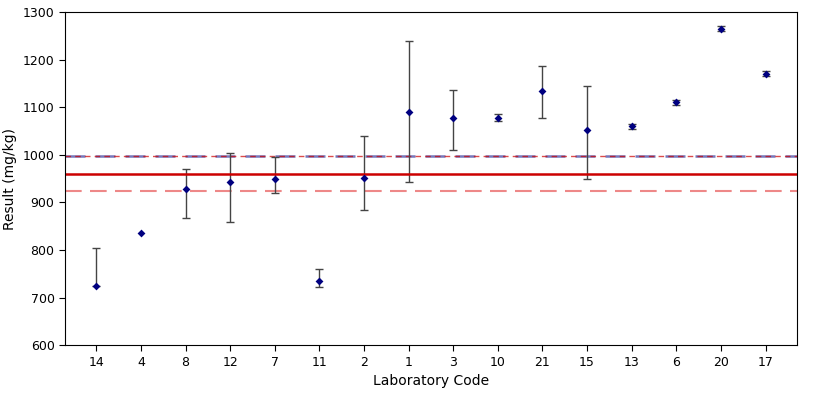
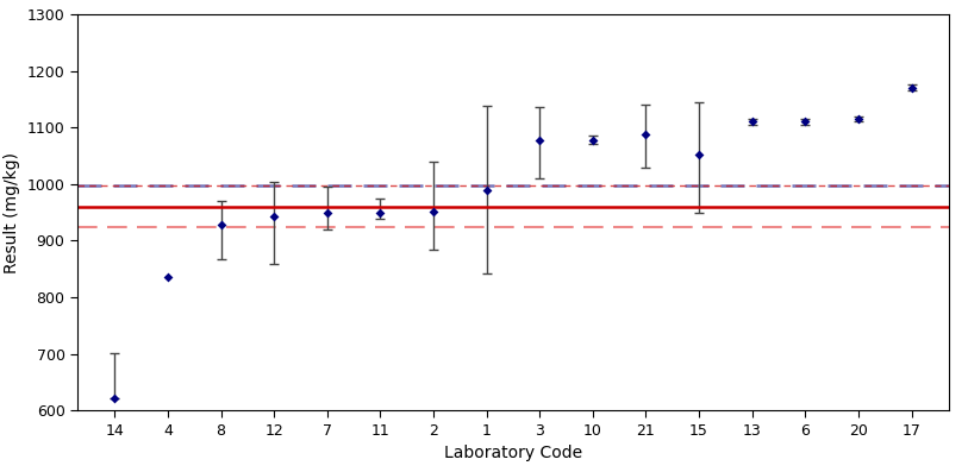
14: 725 -> 622
11: 735 -> 950
1: 1090 -> 990
21: 1135 -> 1088
13: 1060 -> 1110
20: 1265 -> 1115
